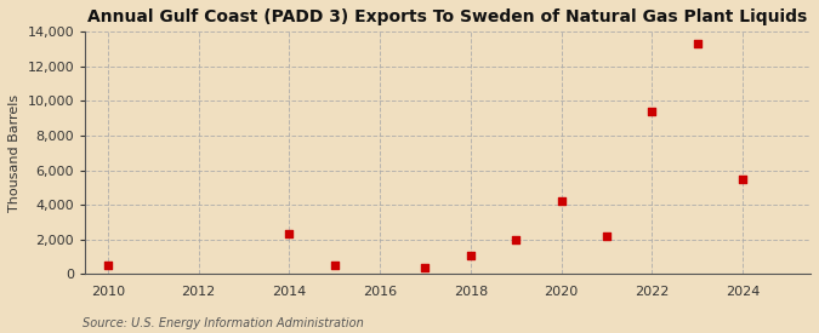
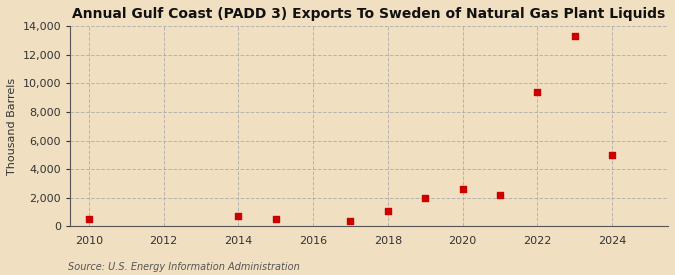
2014: 2,300 -> 700
2020: 4,200 -> 2,600
2024: 5,500 -> 5,000
